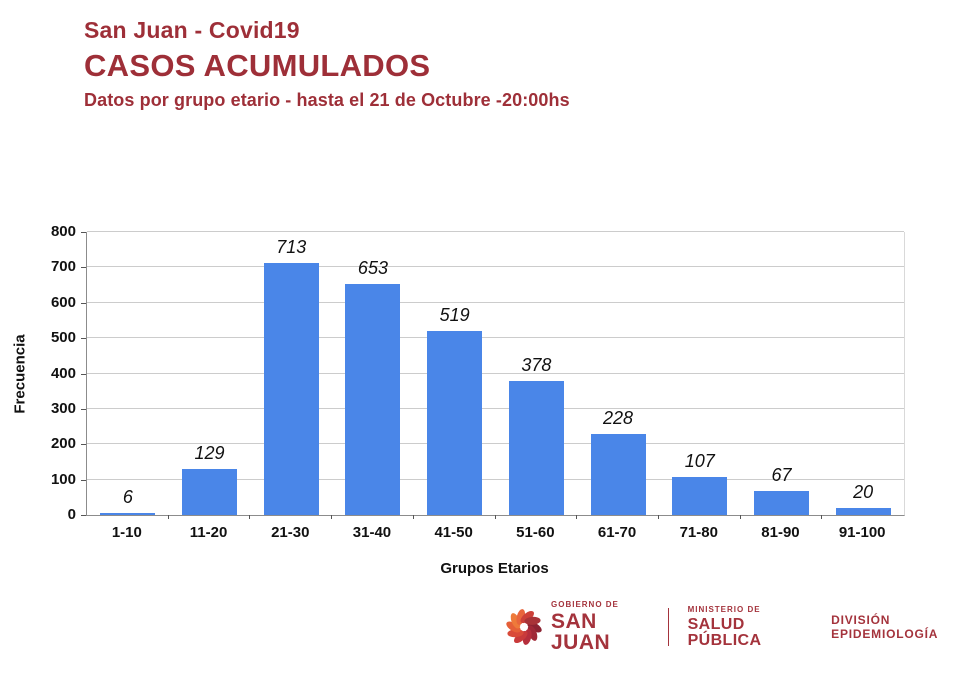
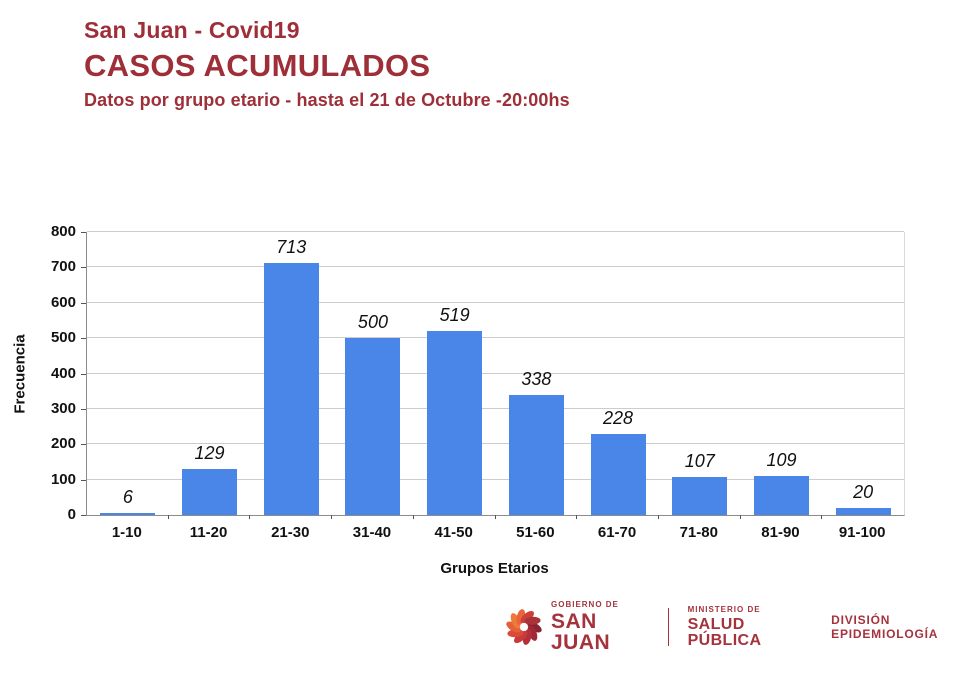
31-40: 653 -> 500
51-60: 378 -> 338
81-90: 67 -> 109
